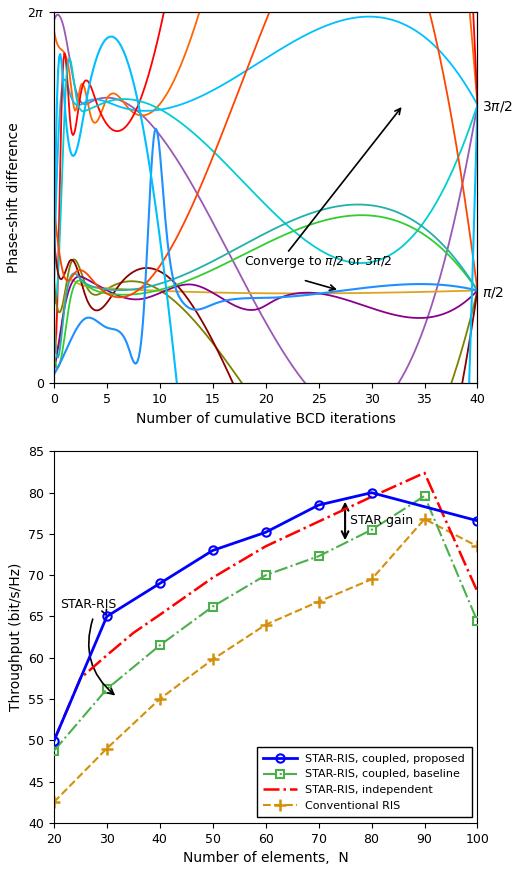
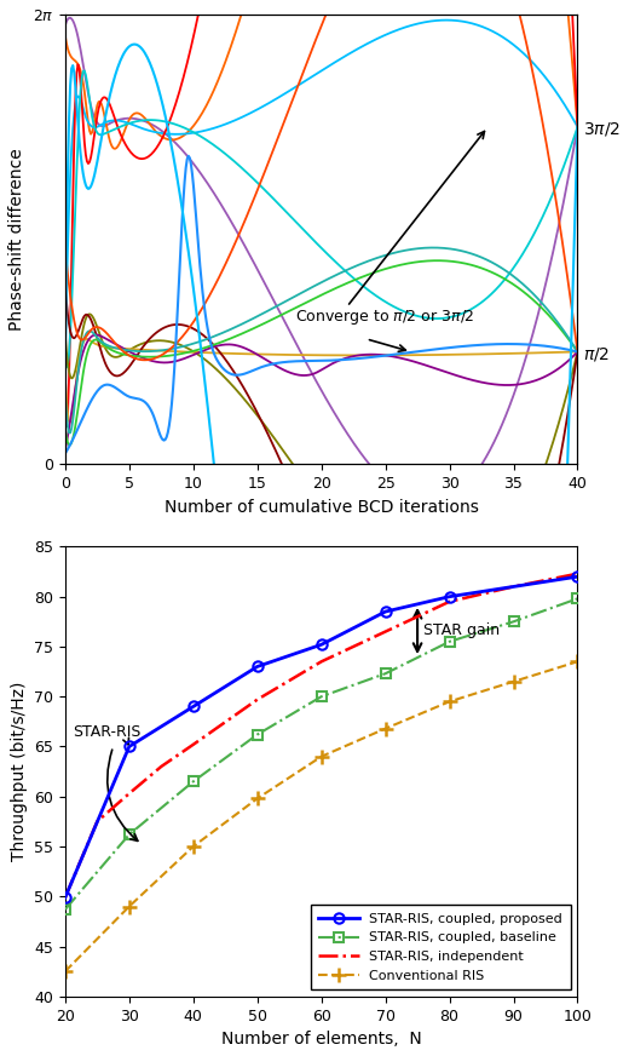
STAR-RIS, independent/90: 82.4 -> 81.0
STAR-RIS, coupled, baseline/90: 79.6 -> 77.5
Conventional RIS/90: 76.8 -> 71.5
STAR-RIS, coupled, proposed/100: 76.6 -> 82.0
STAR-RIS, independent/100: 68.0 -> 82.3
STAR-RIS, coupled, baseline/100: 64.4 -> 79.8
